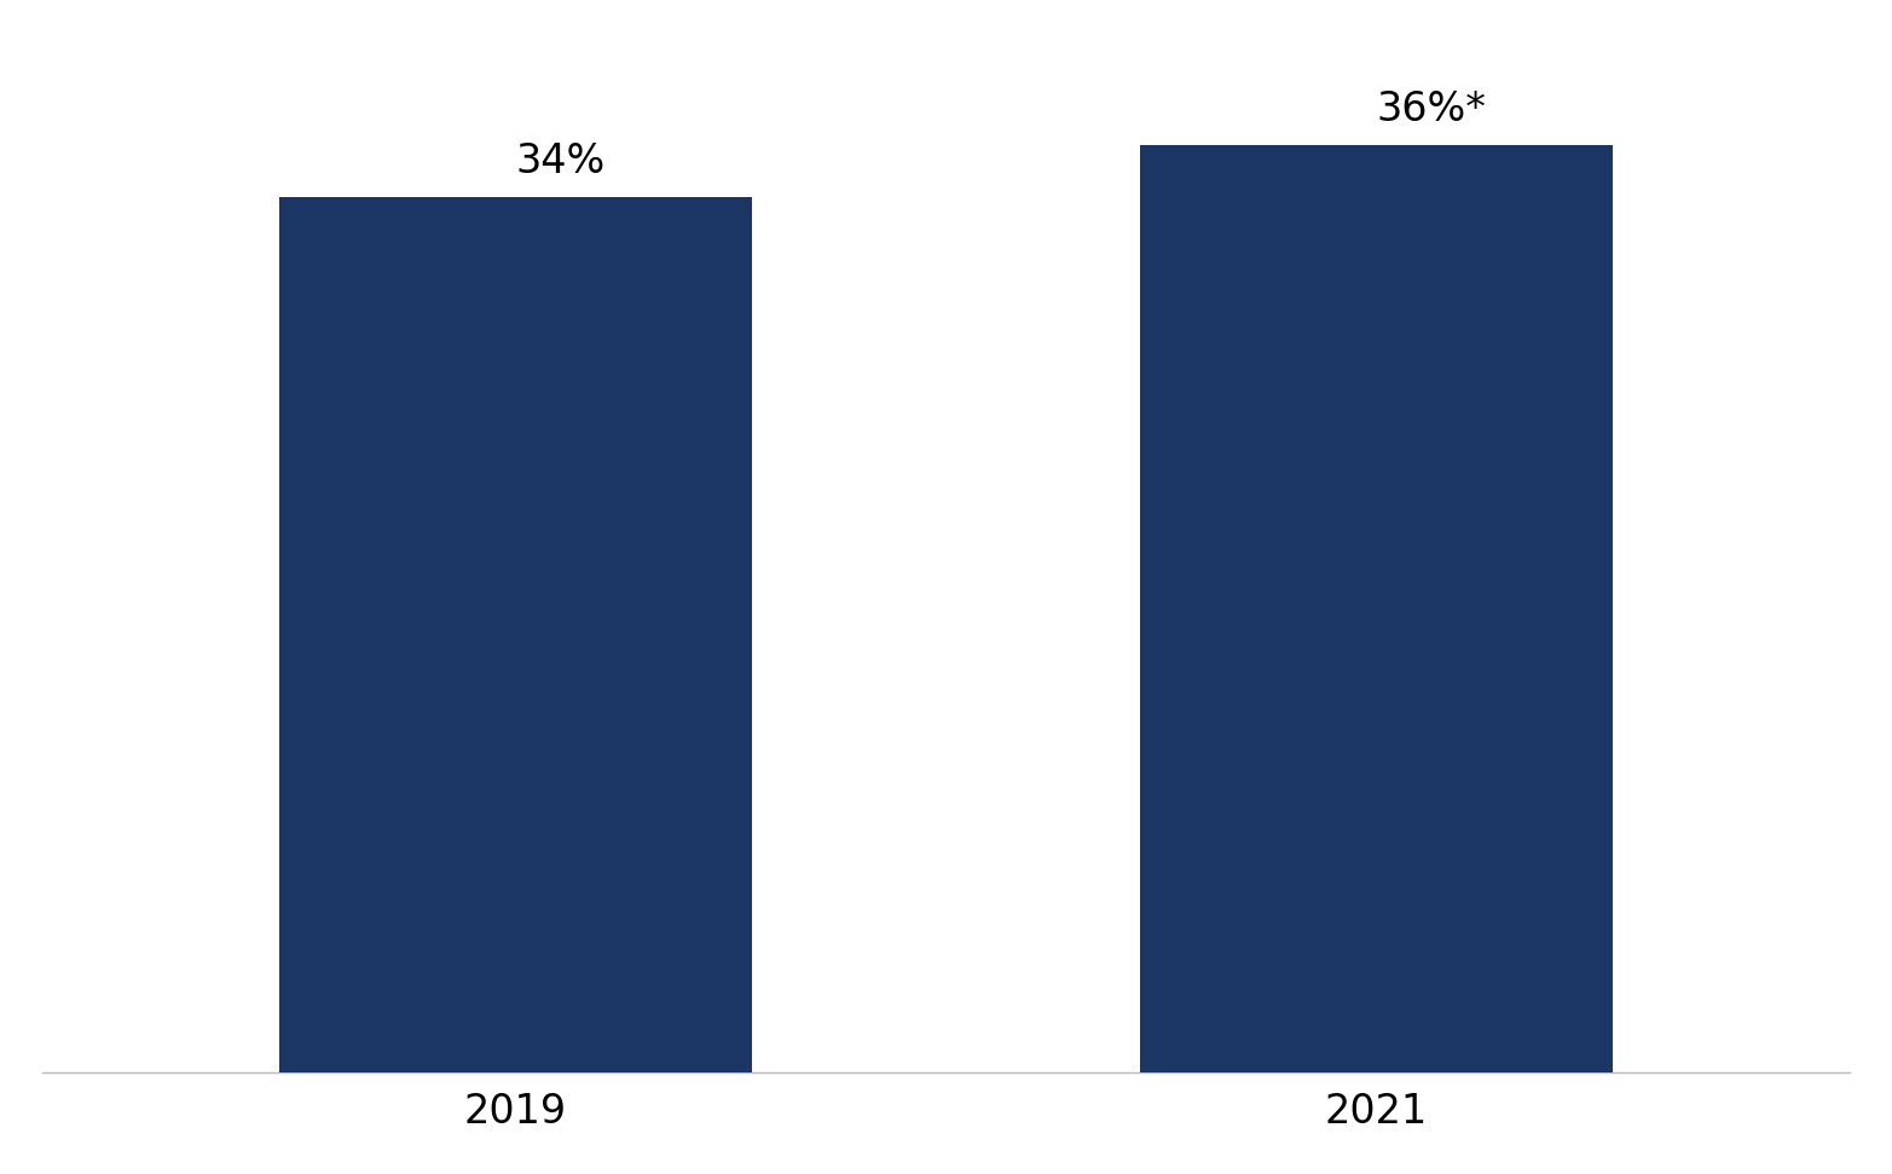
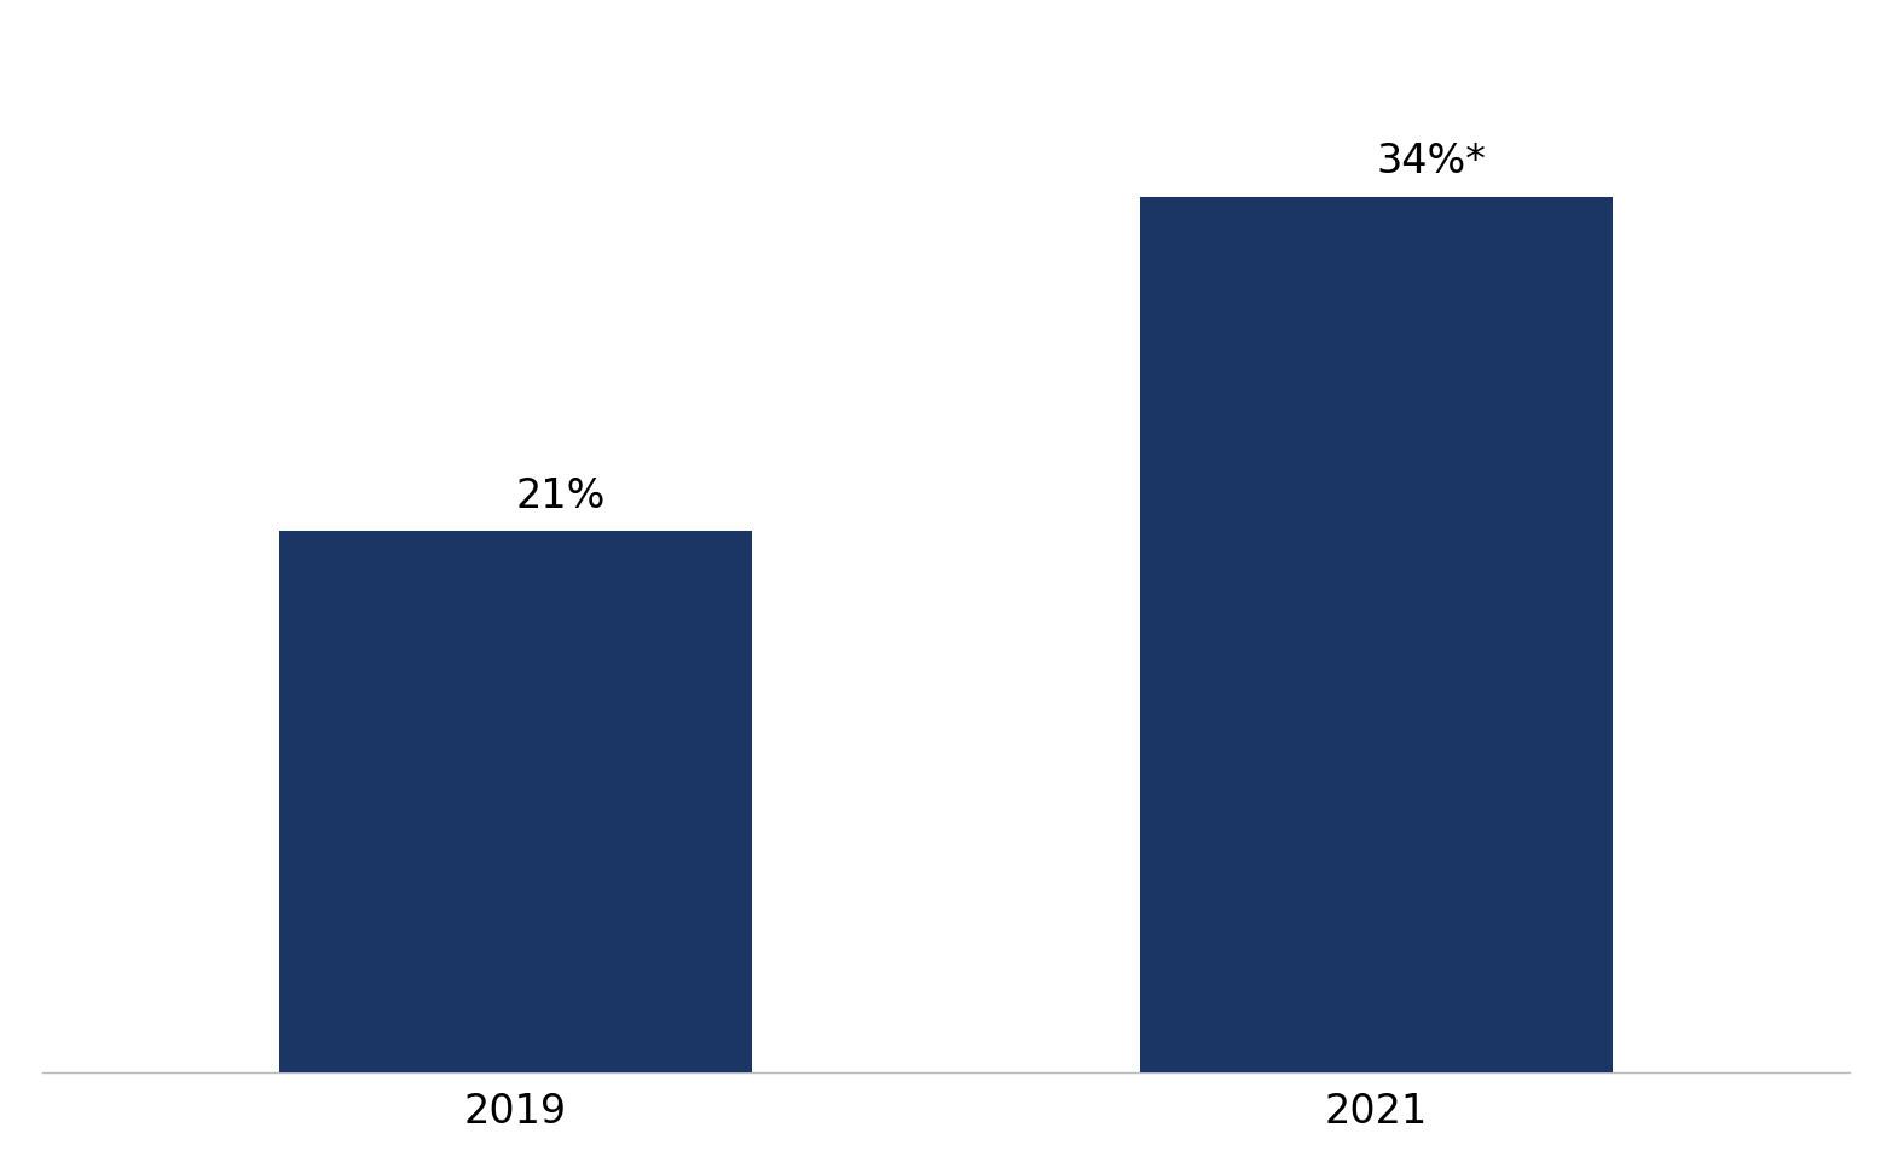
2019: 34% -> 21%
2021: 36%* -> 34%*
